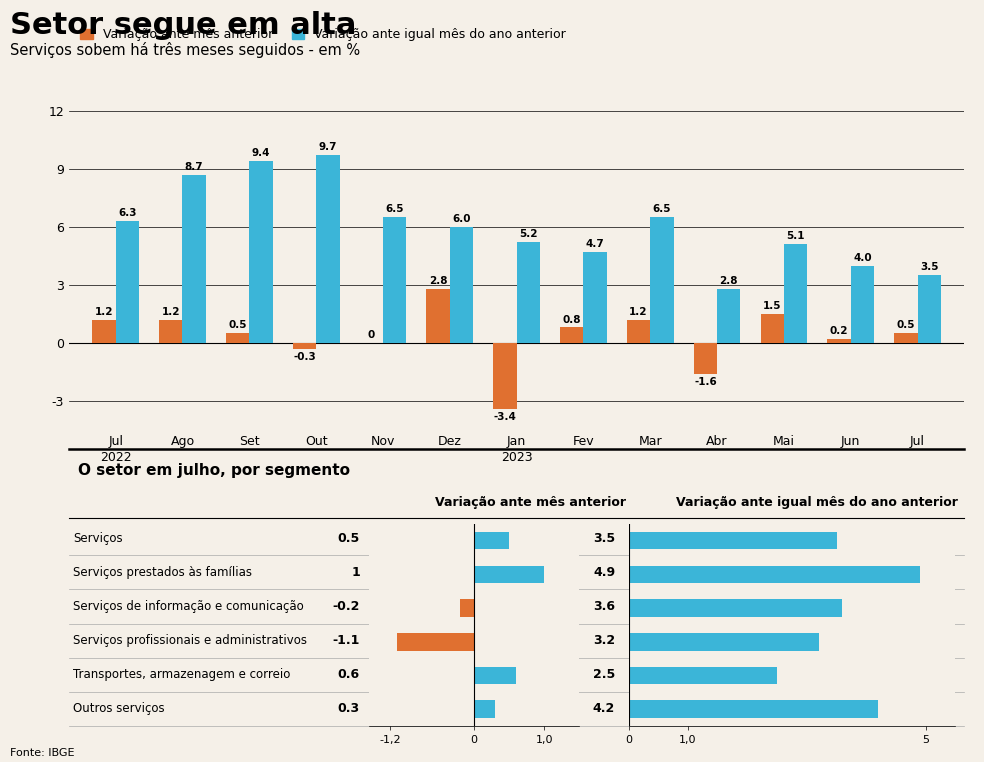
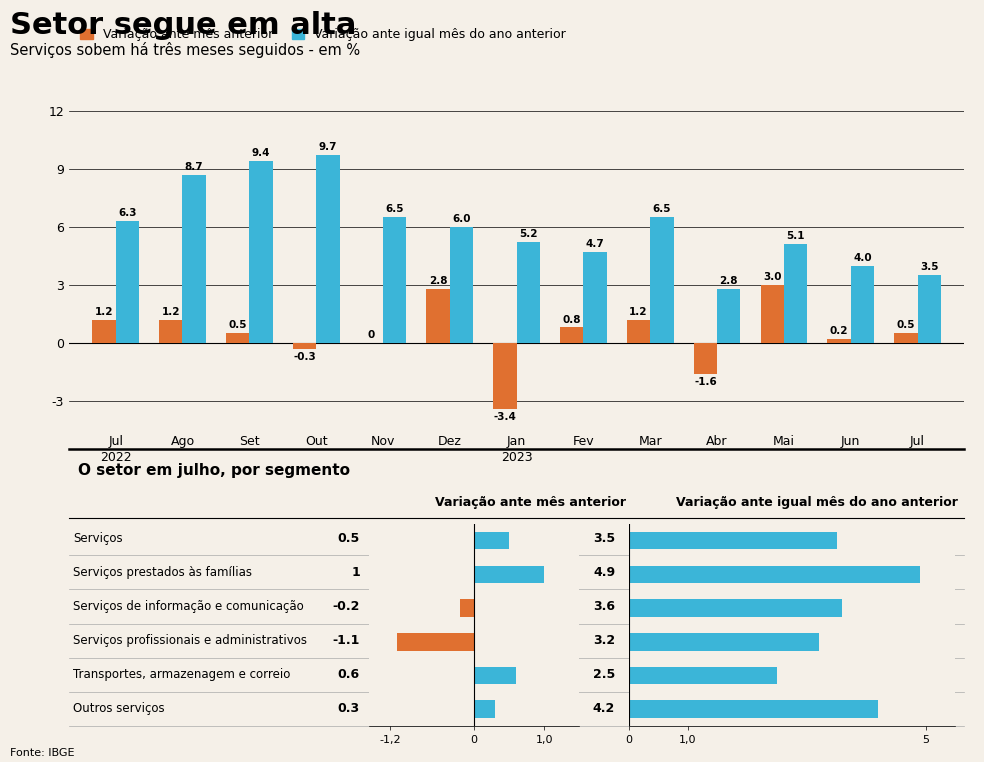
Variação ante mês anterior/Mai: 1.5 -> 3.0
